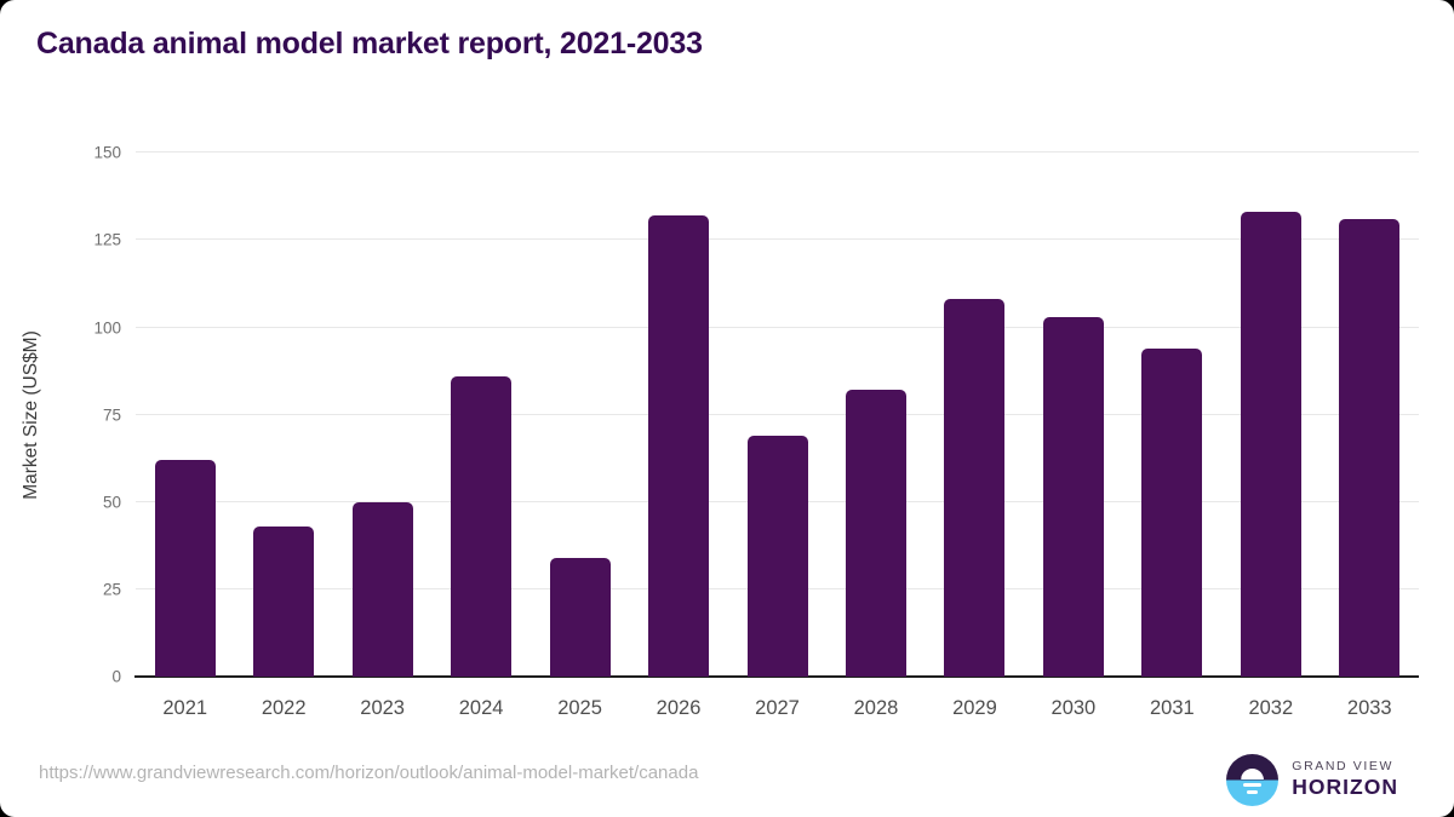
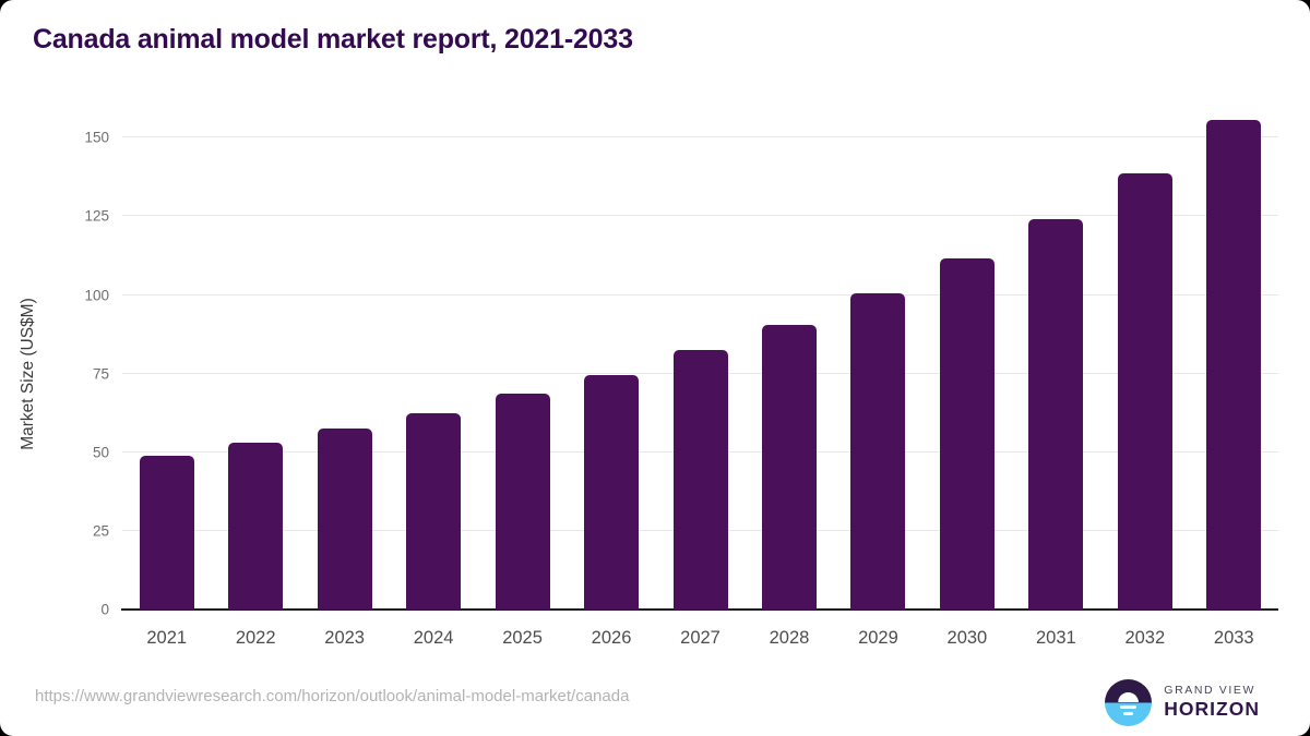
2021: 62 -> 49
2022: 43 -> 53
2023: 50 -> 58
2024: 86 -> 62
2025: 34 -> 68
2026: 132 -> 74
2027: 69 -> 82
2028: 82 -> 90
2029: 108 -> 100
2030: 103 -> 112
2031: 94 -> 124
2032: 133 -> 138
2033: 131 -> 156
